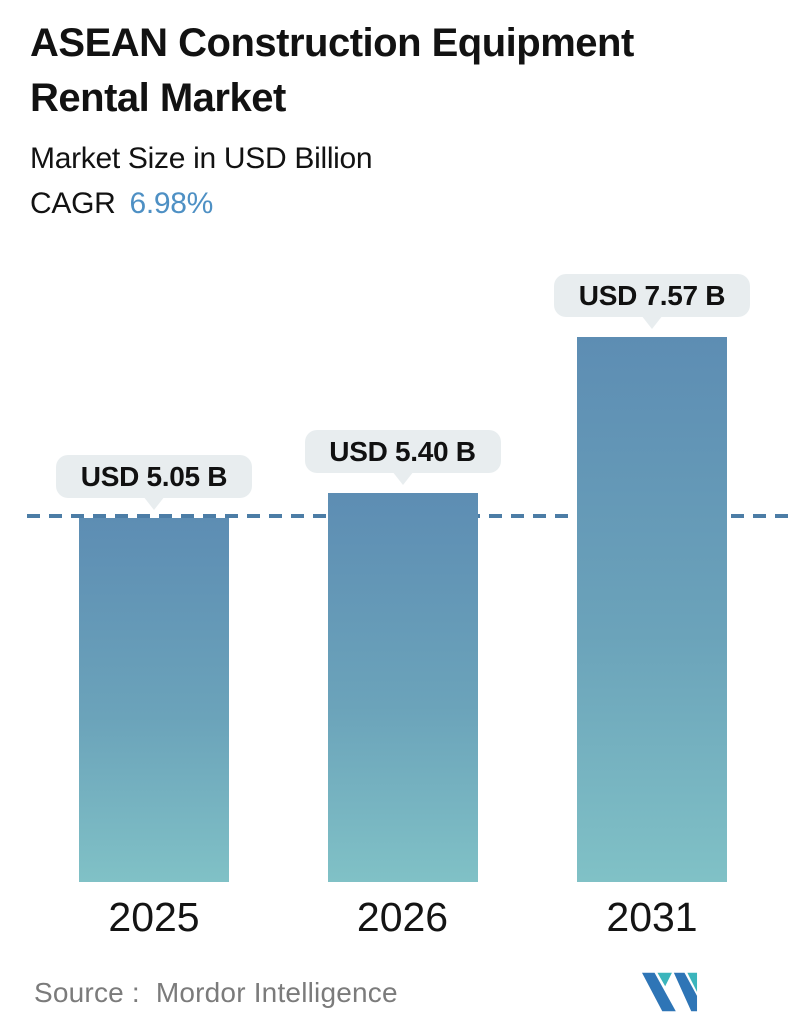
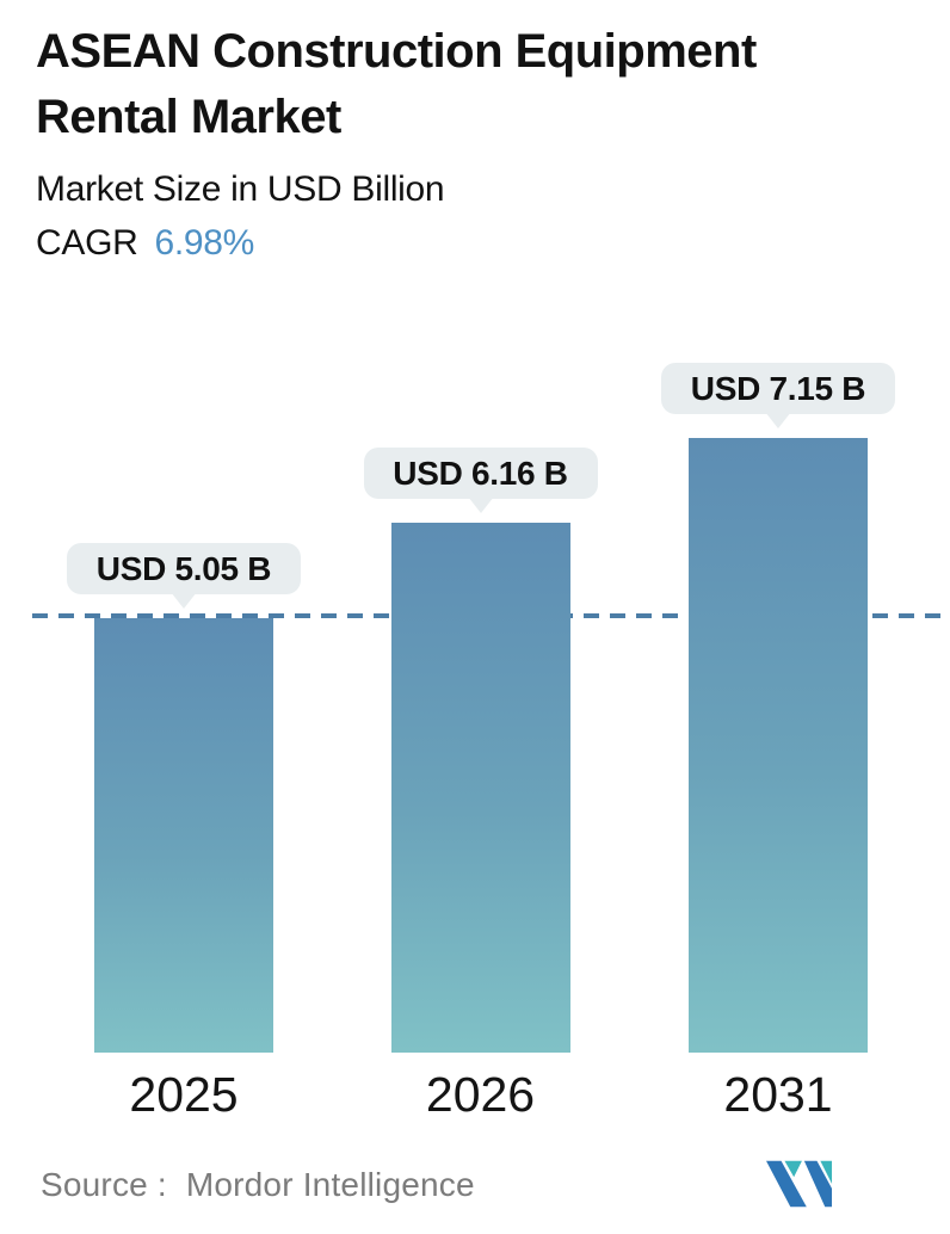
2026: 5.40 -> 6.16
2031: 7.57 -> 7.15
